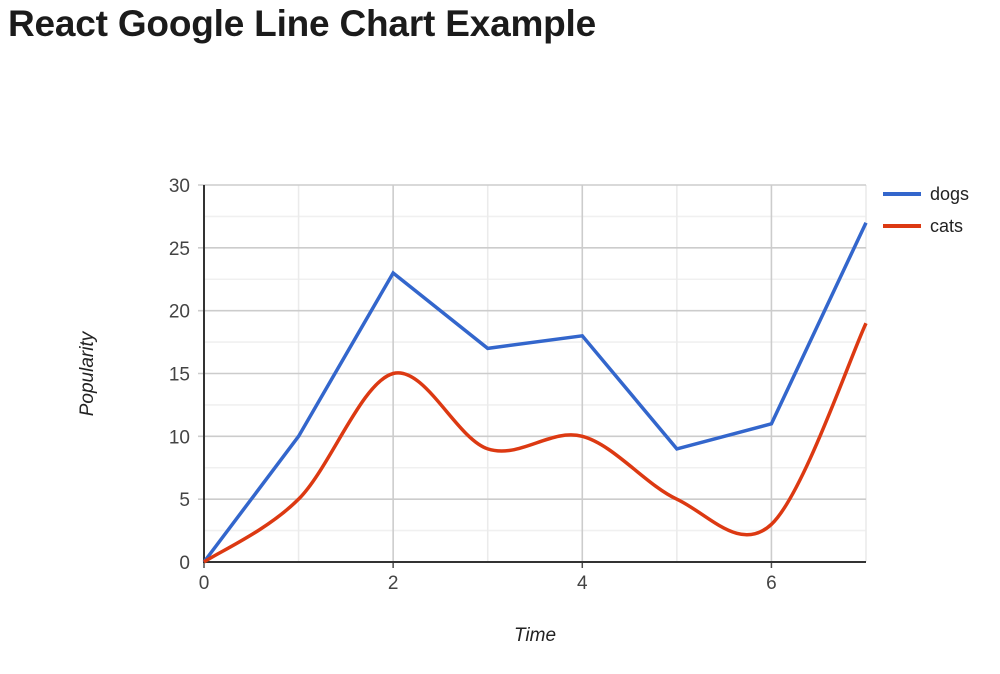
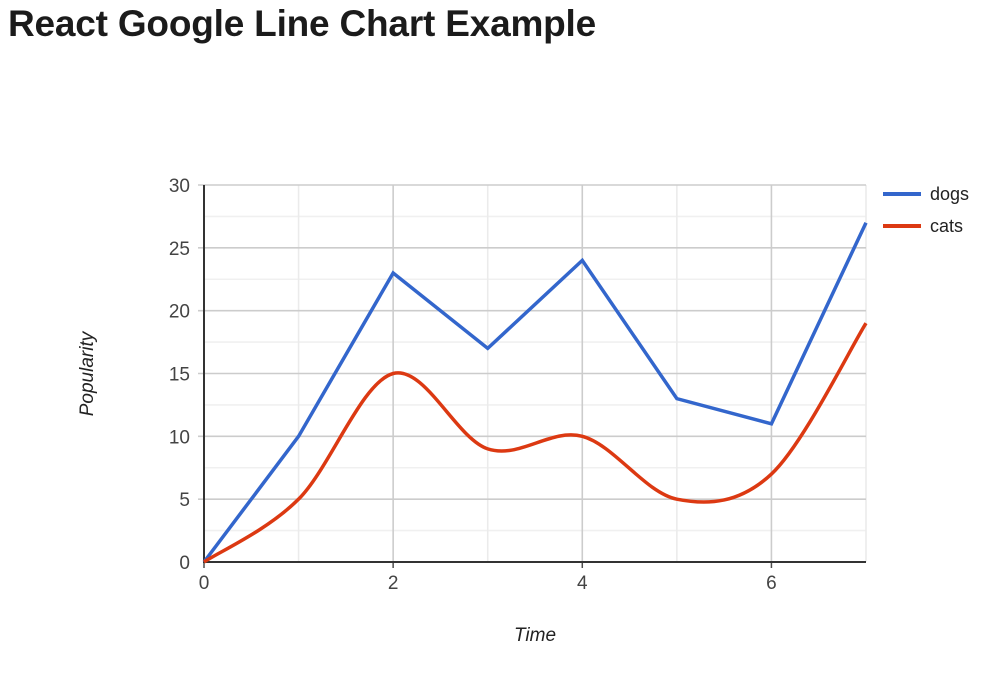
dogs/4: 18 -> 24
dogs/5: 9 -> 13
cats/6: 3 -> 7
